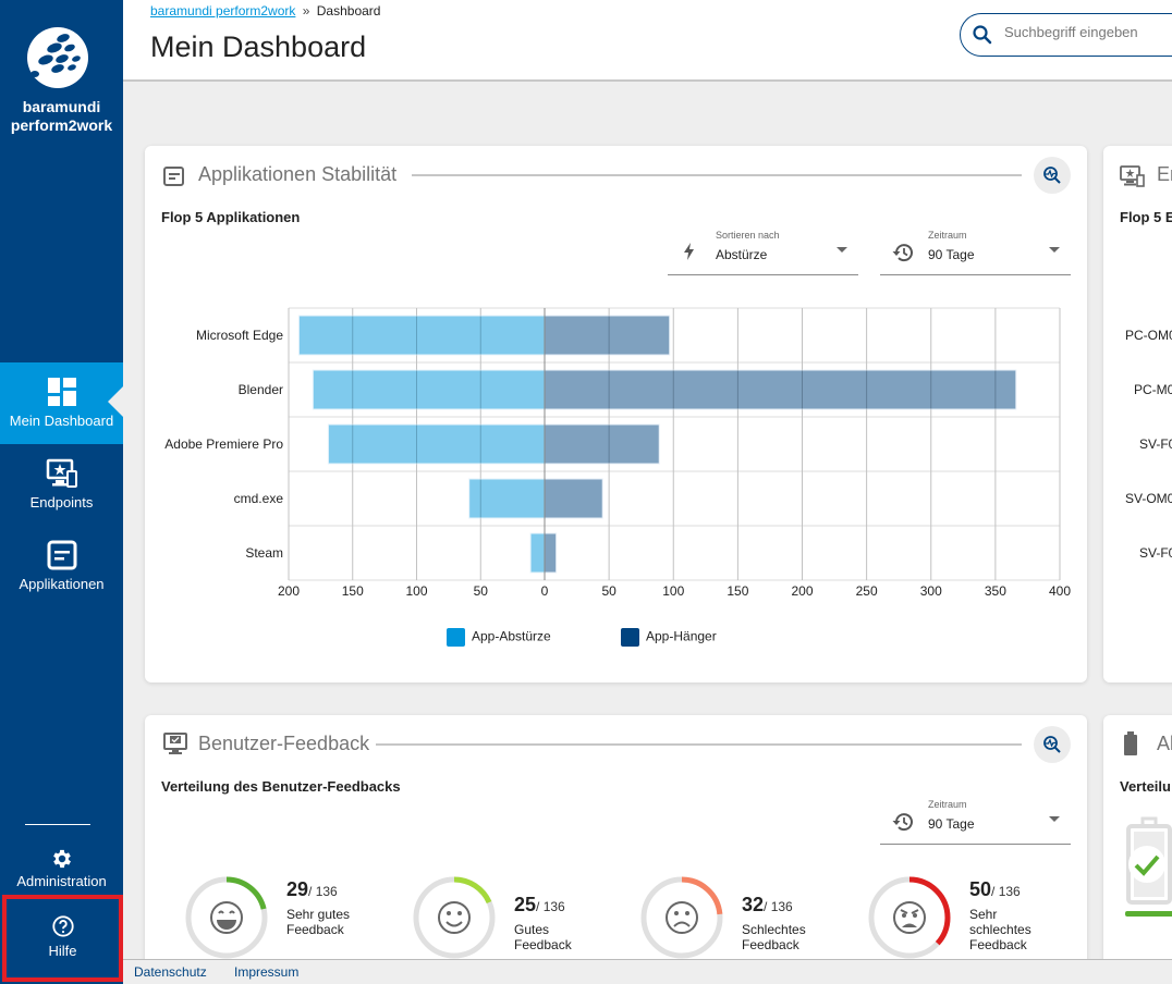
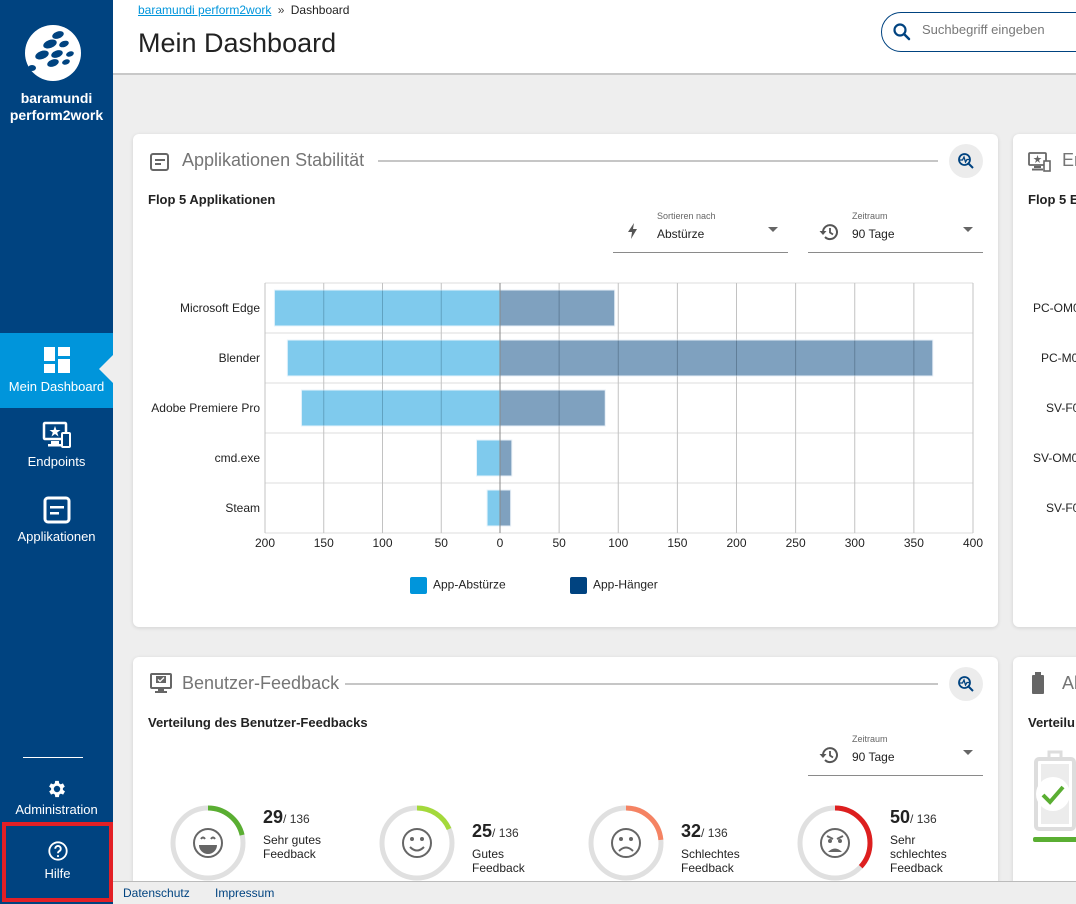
App-Abstürze/cmd.exe: 59 -> 20
App-Hänger/cmd.exe: 45 -> 10
